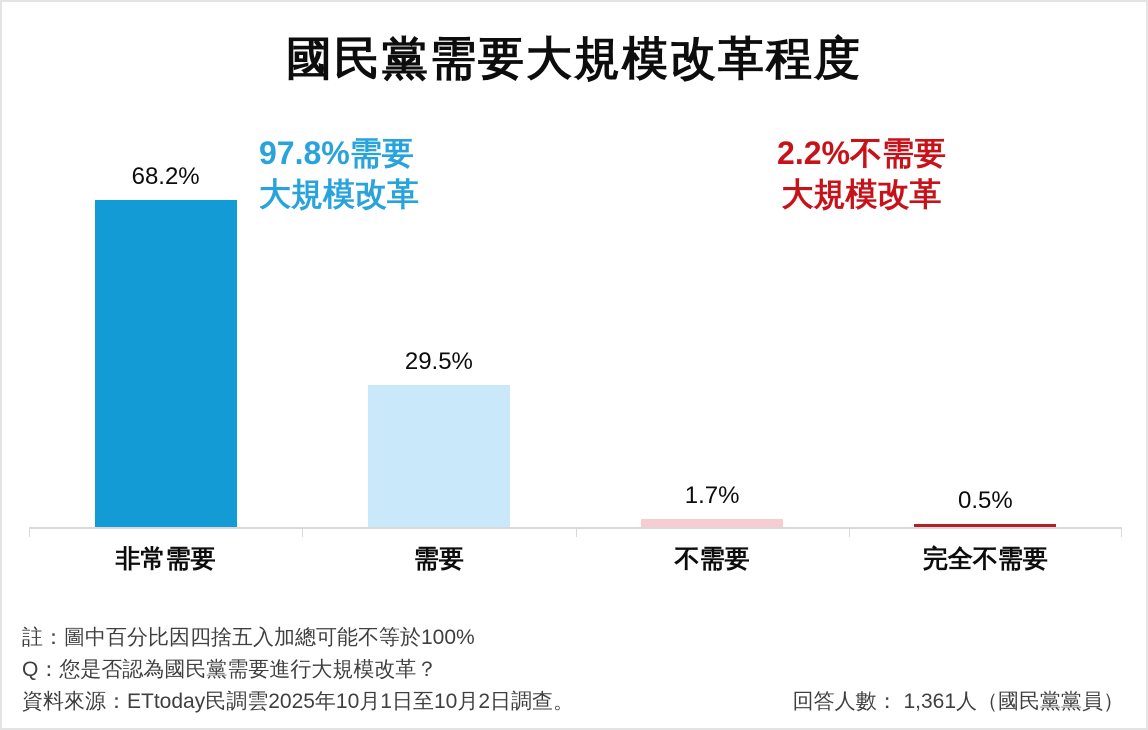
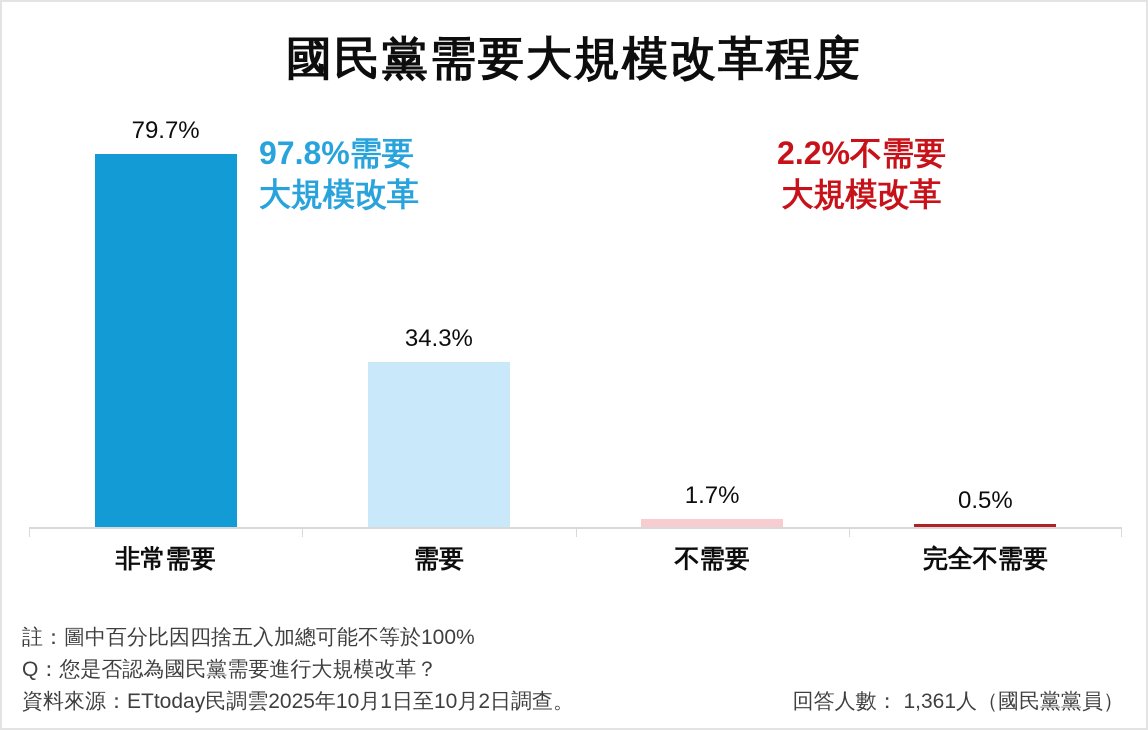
非常需要: 68.2% -> 79.7%
需要: 29.5% -> 34.3%
